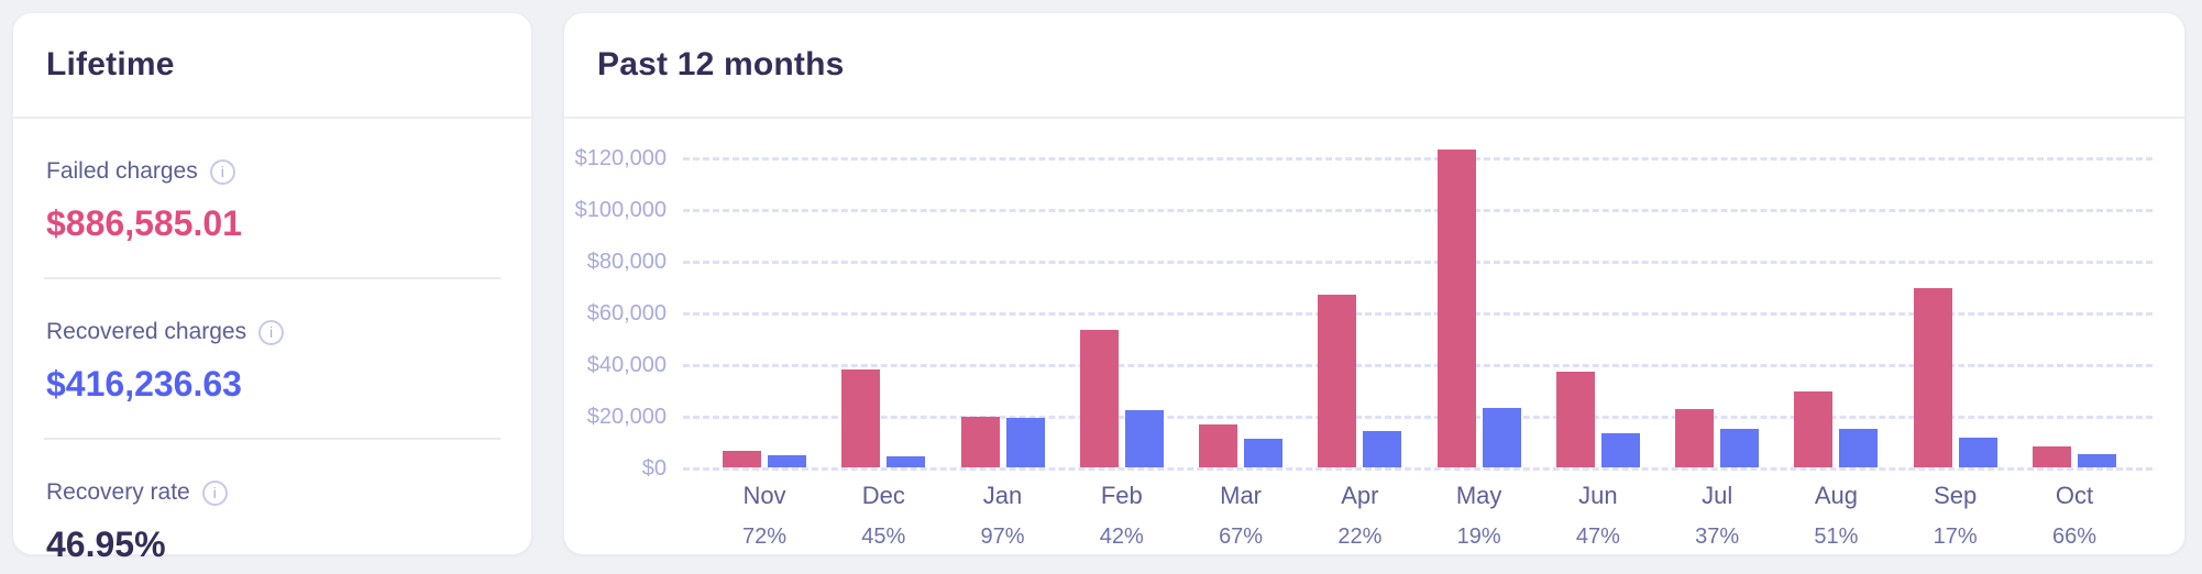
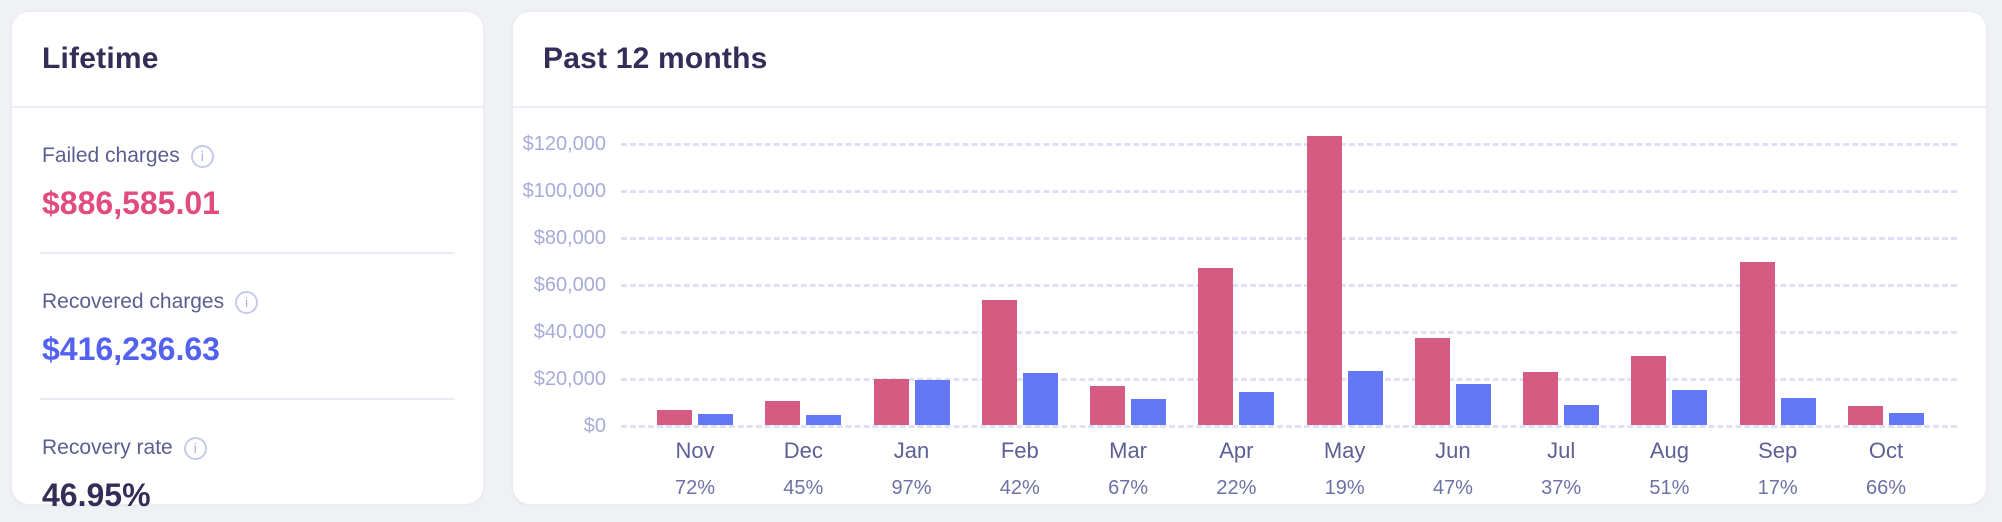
Failed charges/Dec: $38000 -> $10000
Recovered charges/Jun: $13000 -> $17000
Recovered charges/Jul: $15000 -> $8000
